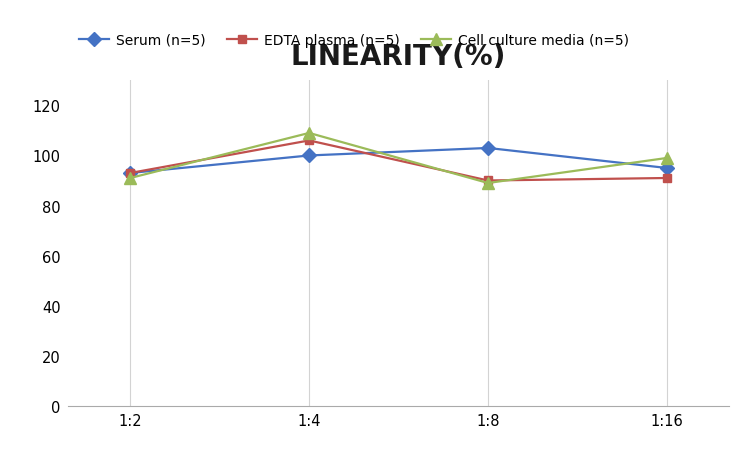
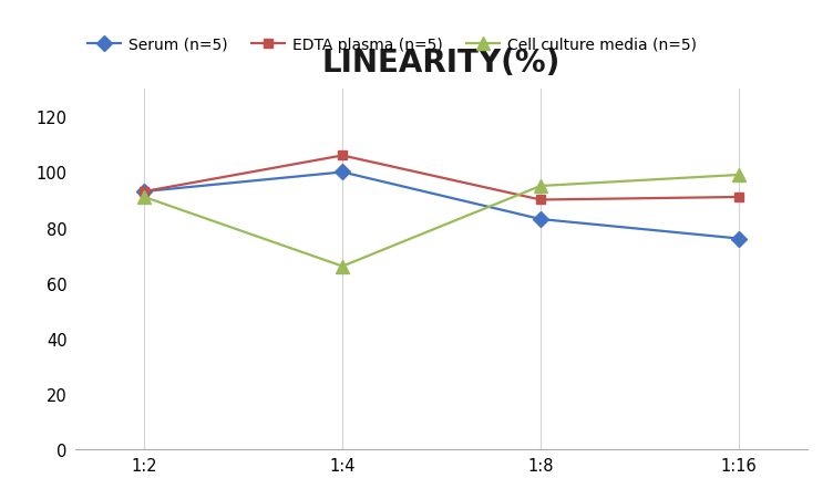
Cell culture media (n=5)/1:4: 109 -> 66
Serum (n=5)/1:8: 103 -> 83
Cell culture media (n=5)/1:8: 89 -> 95
Serum (n=5)/1:16: 95 -> 76
